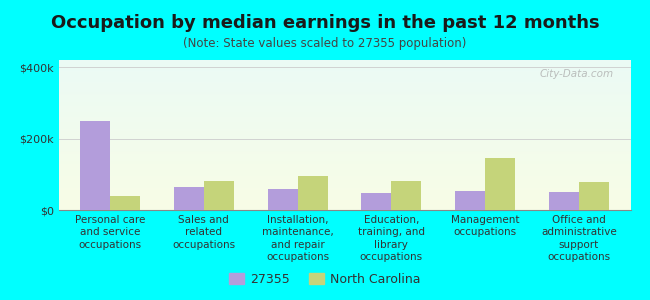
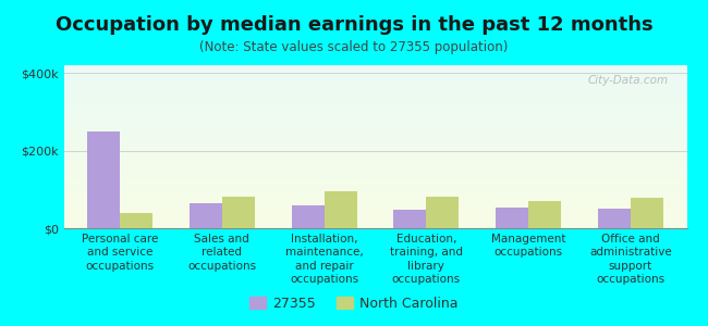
North Carolina/Management occupations: $145k -> $70k
